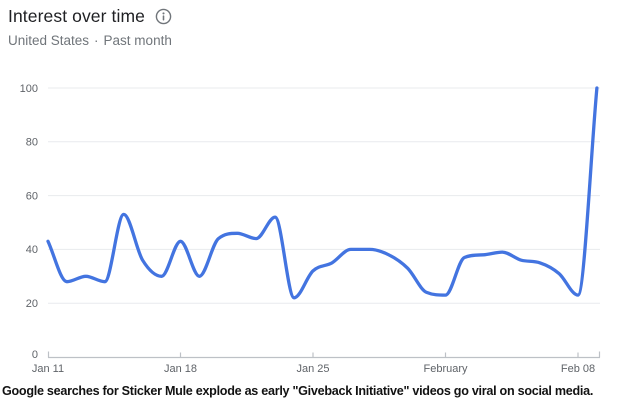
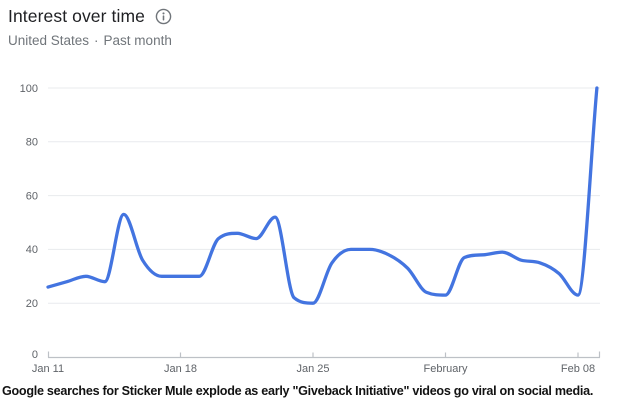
Jan 11: 43 -> 26
Jan 18: 43 -> 30
Jan 25: 32 -> 20
